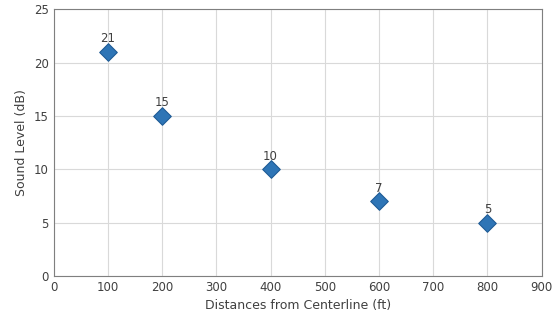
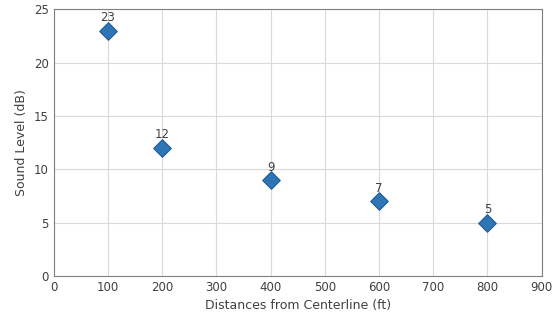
100: 21 -> 23
200: 15 -> 12
400: 10 -> 9
